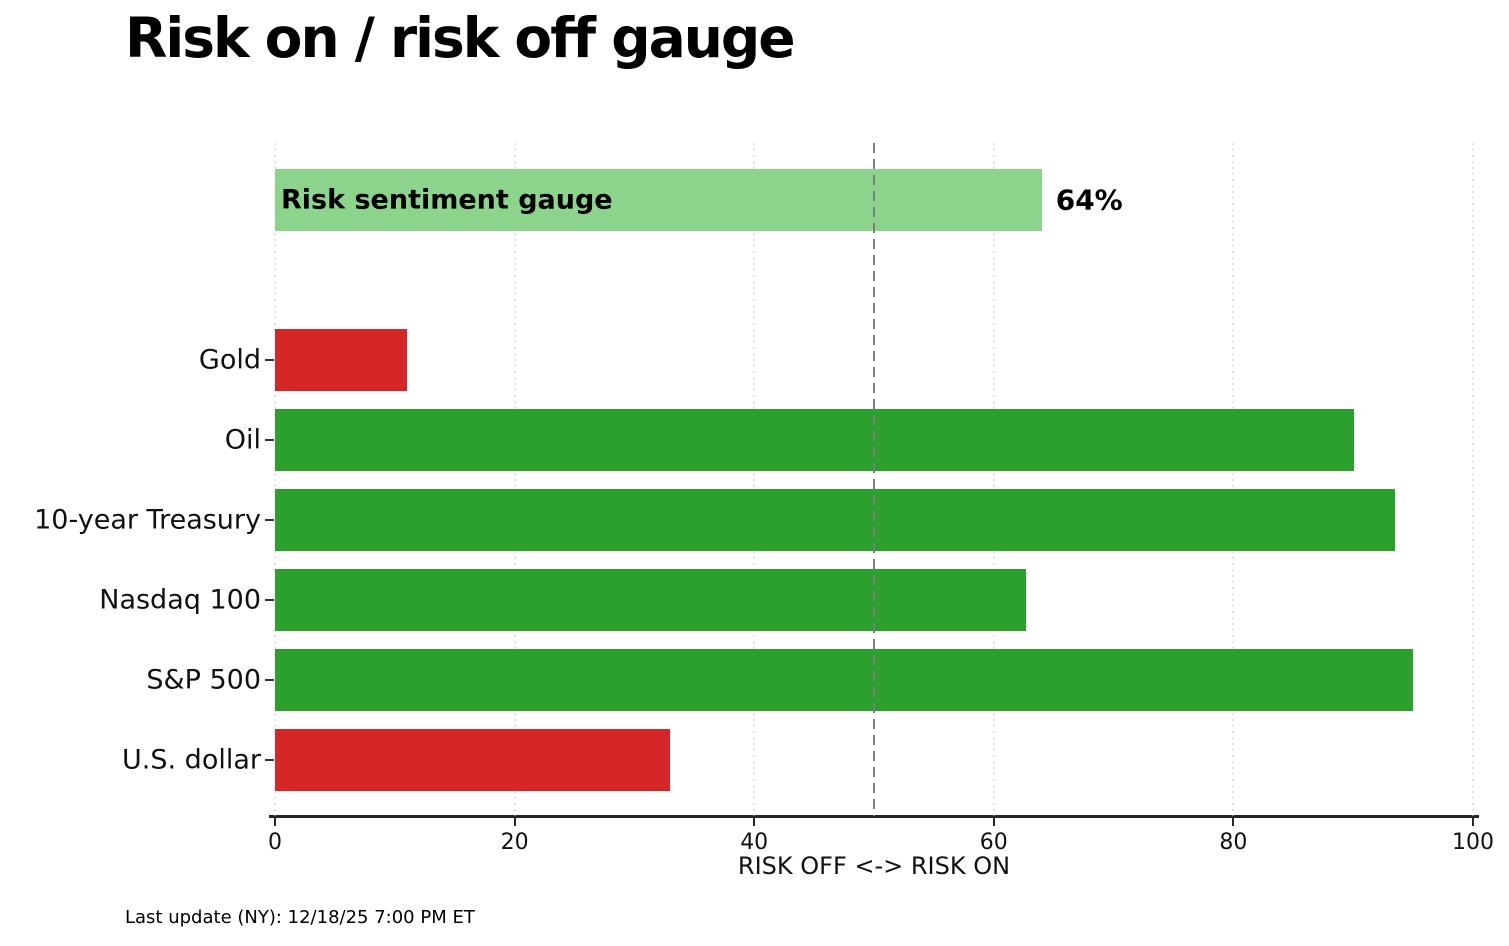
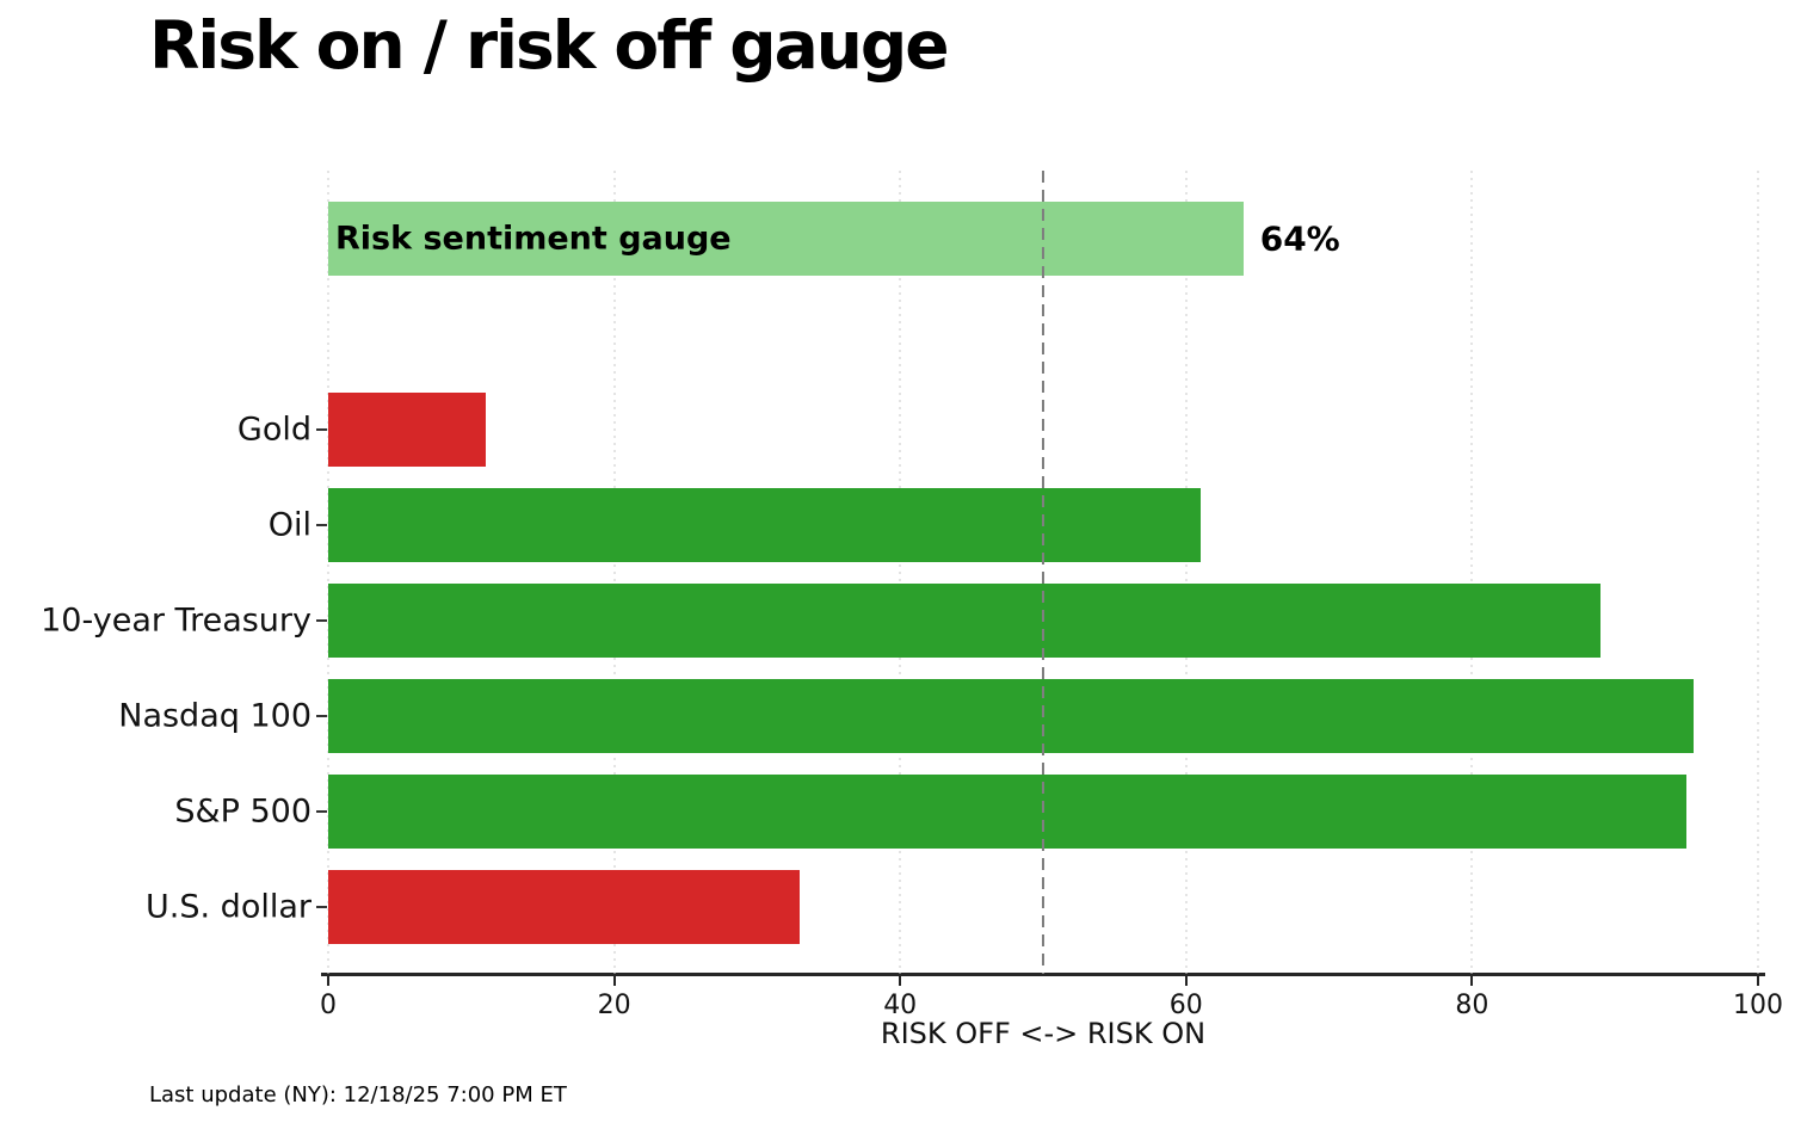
Oil: 90.1 -> 61.0
10-year Treasury: 93.5 -> 89.0
Nasdaq 100: 62.7 -> 95.5
